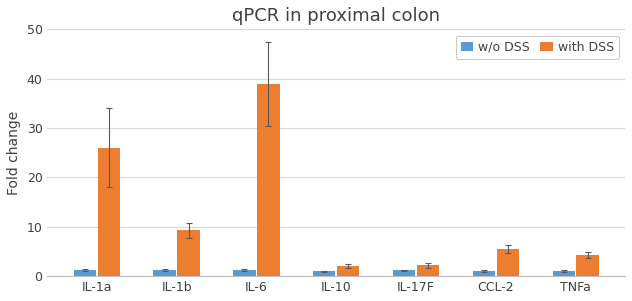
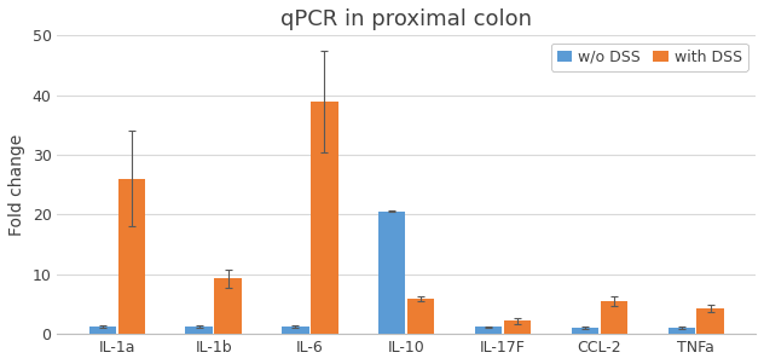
w/o DSS/IL-10: 1.0 -> 20.5
with DSS/IL-10: 2.0 -> 6.0
